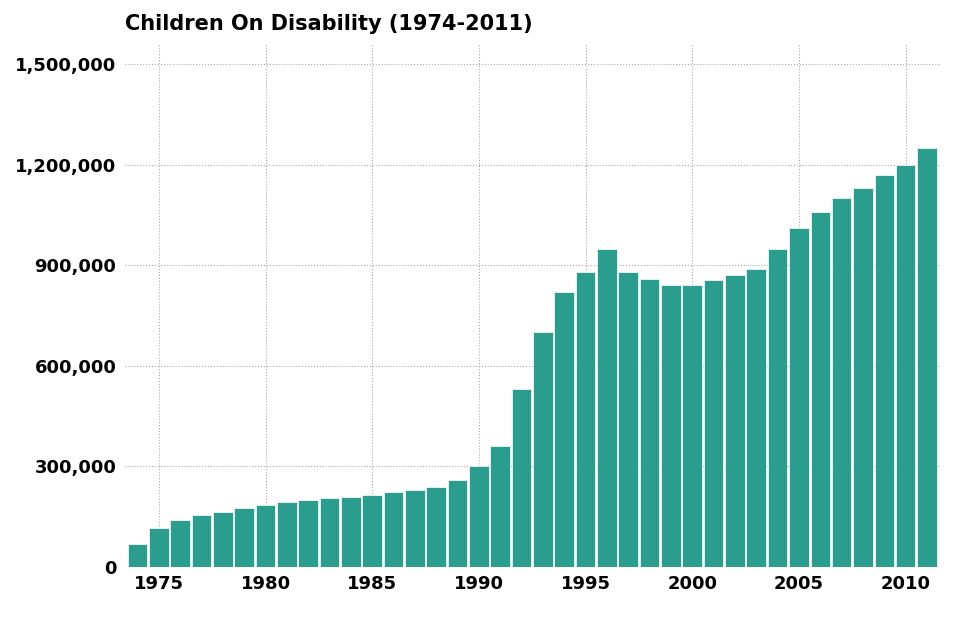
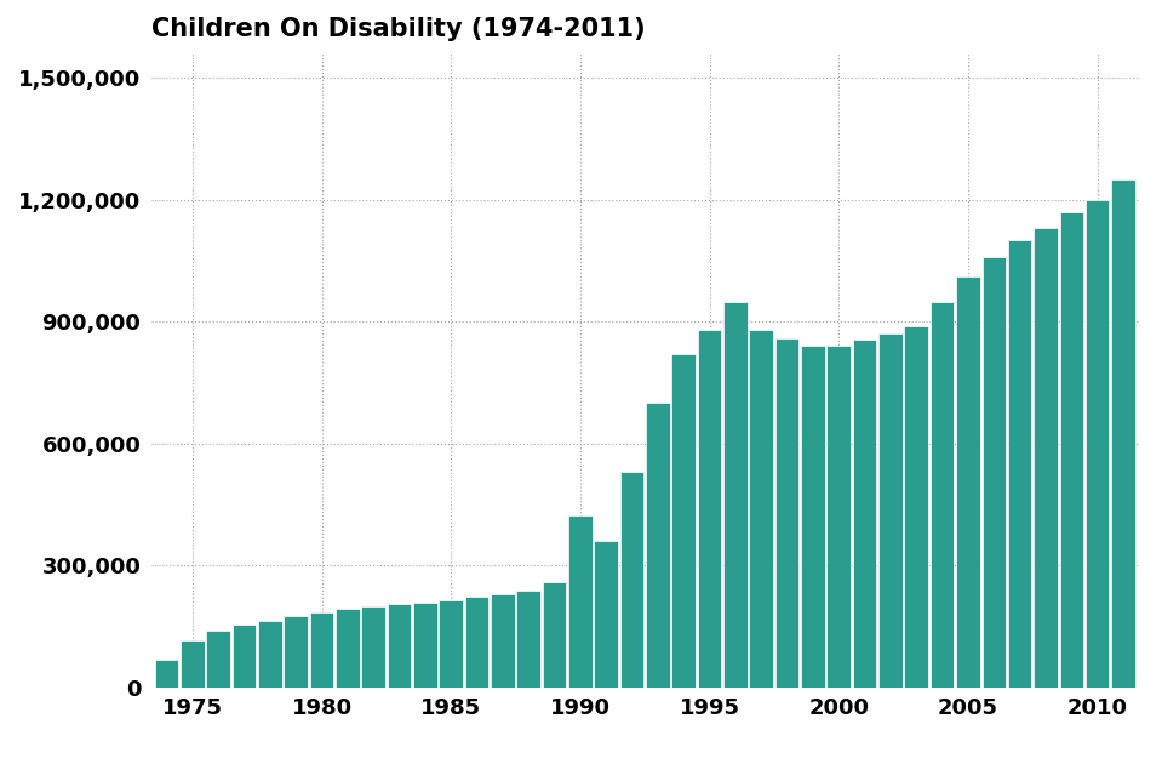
1990: 300,000 -> 425,000
